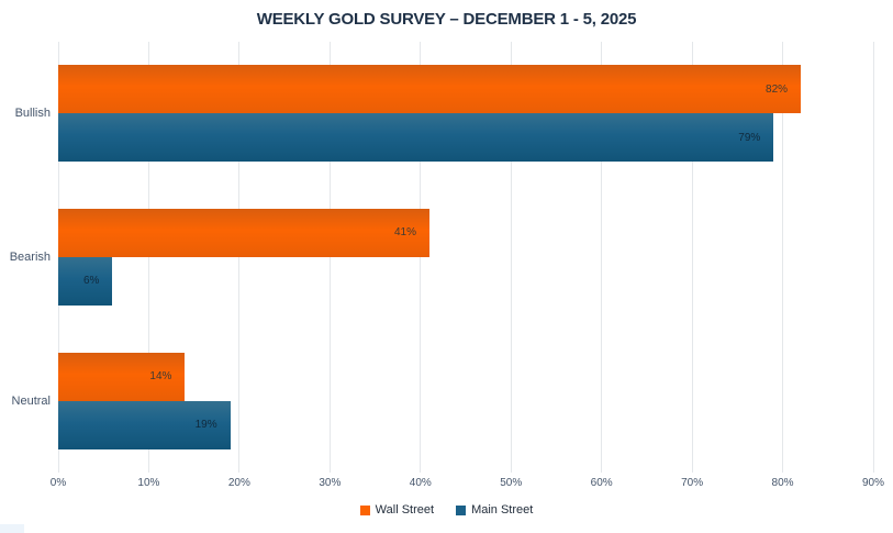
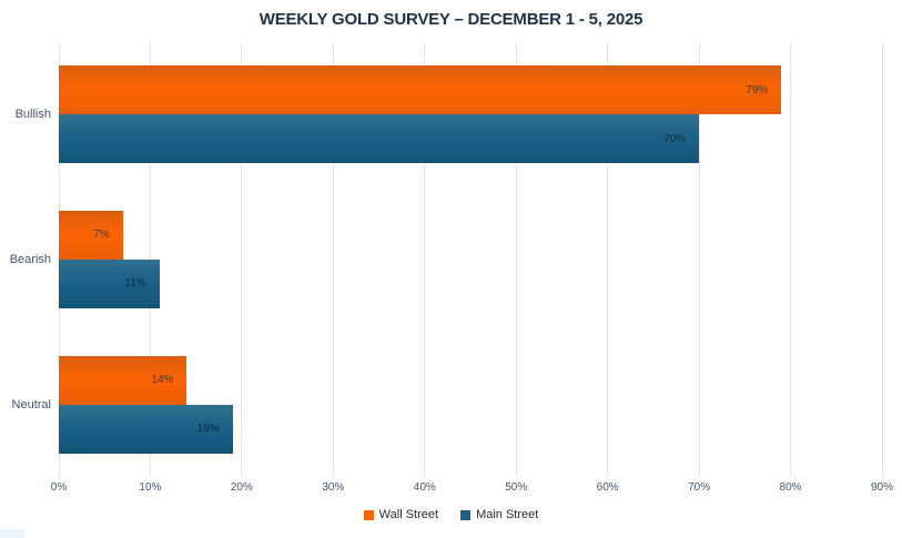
Wall Street/Bullish: 82% -> 79%
Main Street/Bullish: 79% -> 70%
Wall Street/Bearish: 41% -> 7%
Main Street/Bearish: 6% -> 11%
